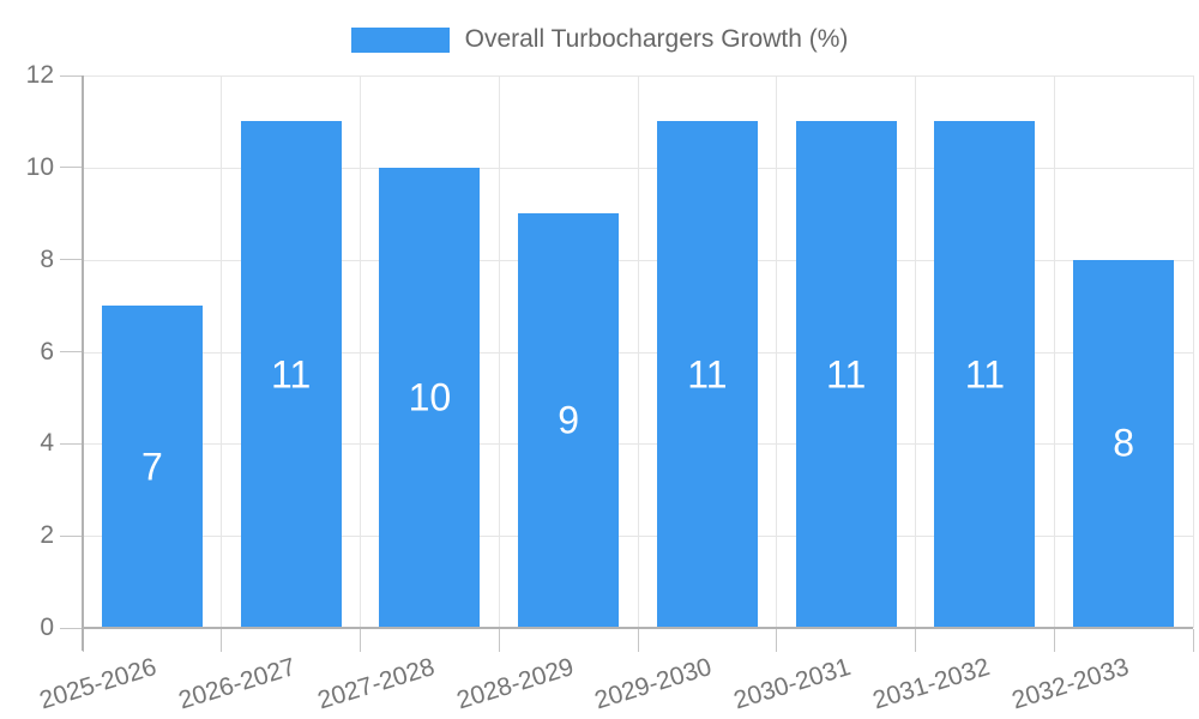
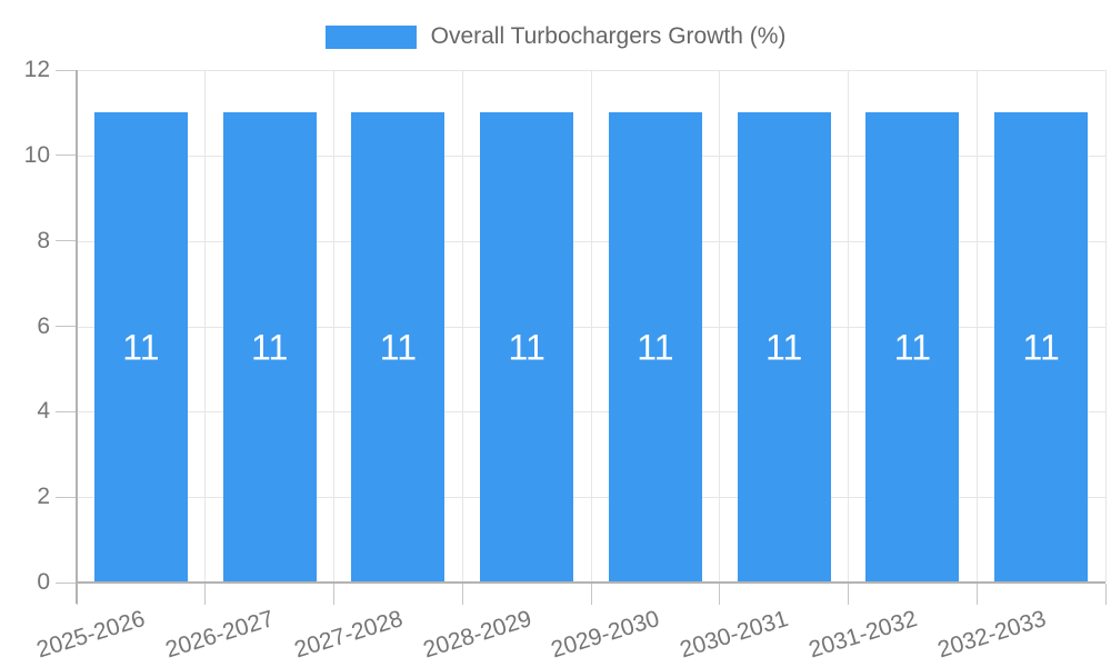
2025-2026: 7 -> 11
2027-2028: 10 -> 11
2028-2029: 9 -> 11
2032-2033: 8 -> 11
